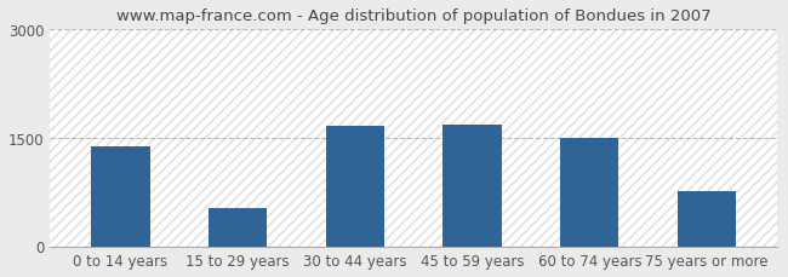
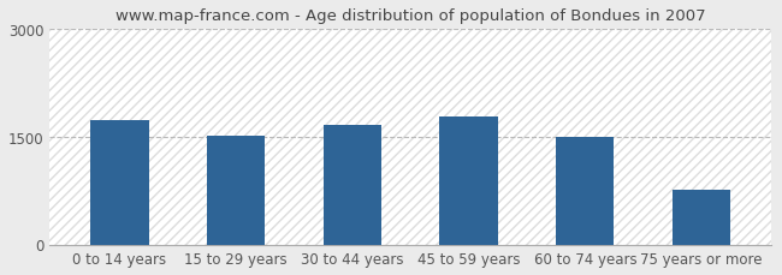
0 to 14 years: 1380 -> 1730
15 to 29 years: 520 -> 1520
45 to 59 years: 1680 -> 1790
